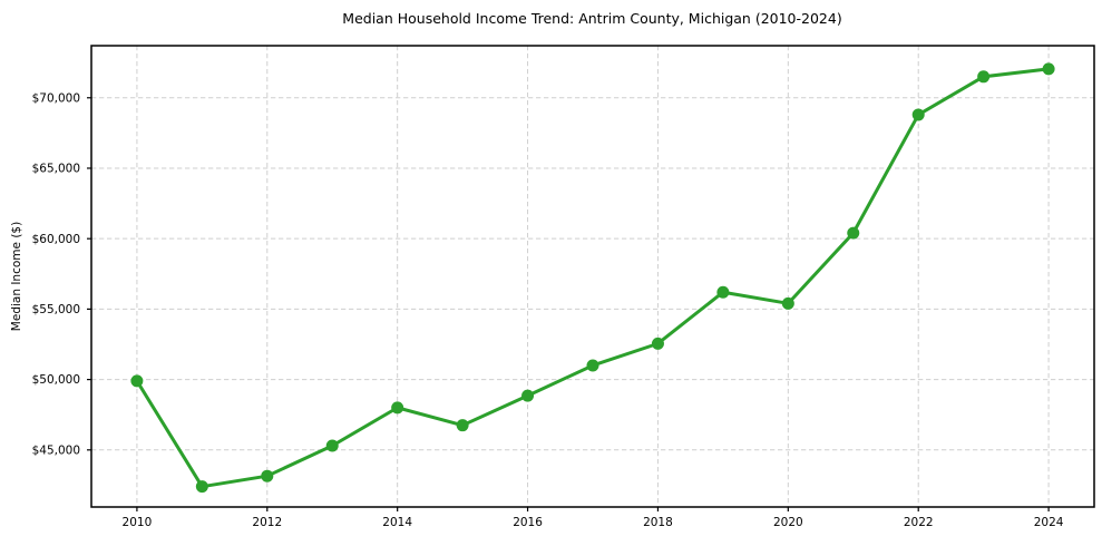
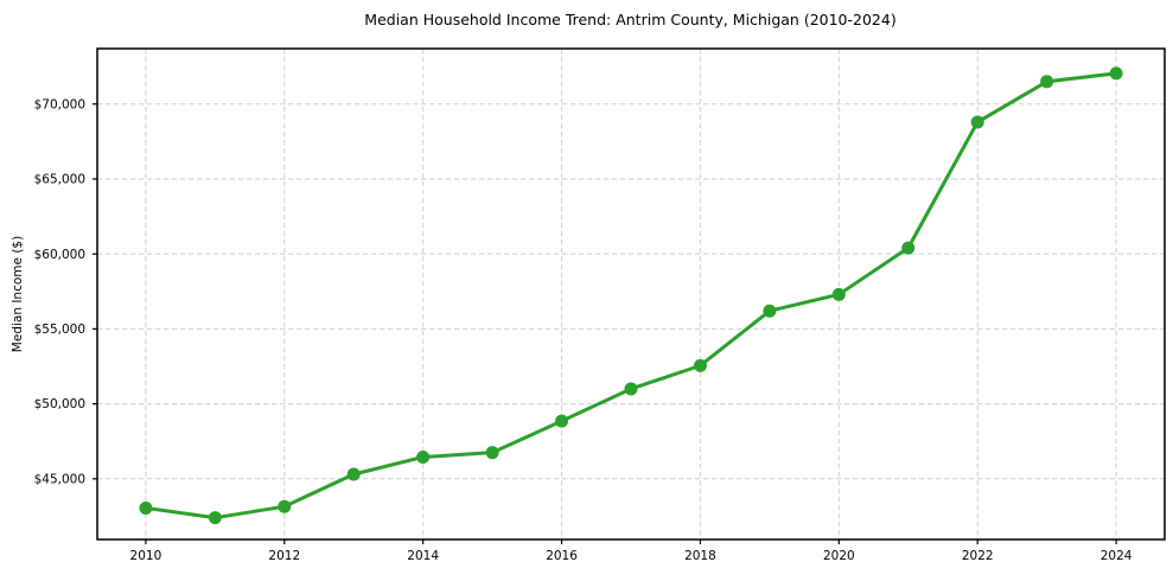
2010: $49900 -> $43000
2014: $48000 -> $46400
2020: $55400 -> $57300
